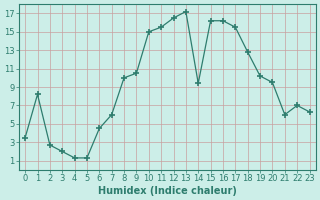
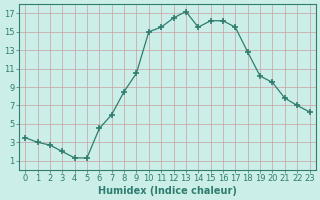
1: 8.2 -> 3.0
8: 10.0 -> 8.5
14: 9.4 -> 15.5
21: 6.0 -> 7.8
